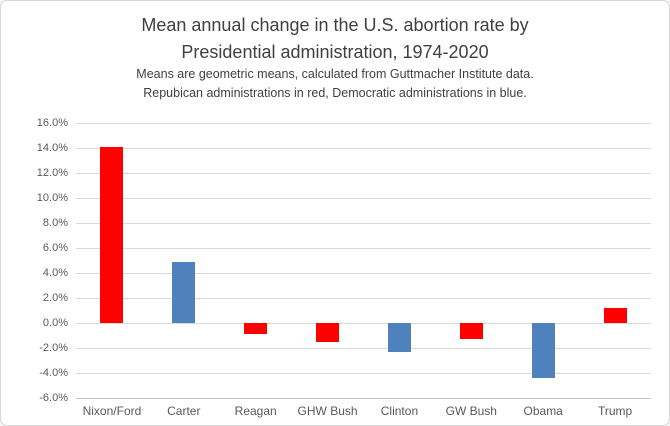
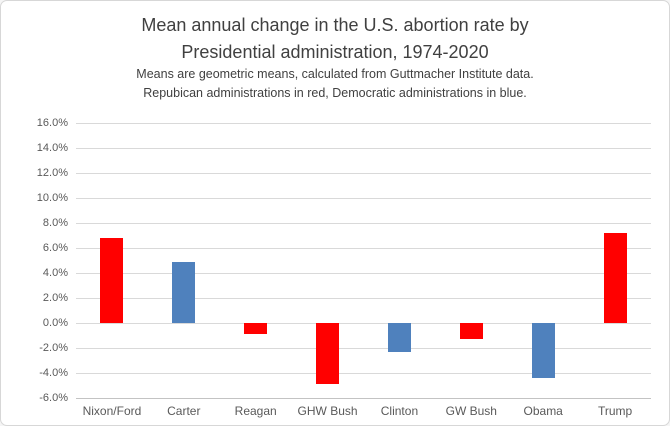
Nixon/Ford: 14.1% -> 6.8%
GHW Bush: -1.5% -> -4.9%
Trump: 1.2% -> 7.2%
